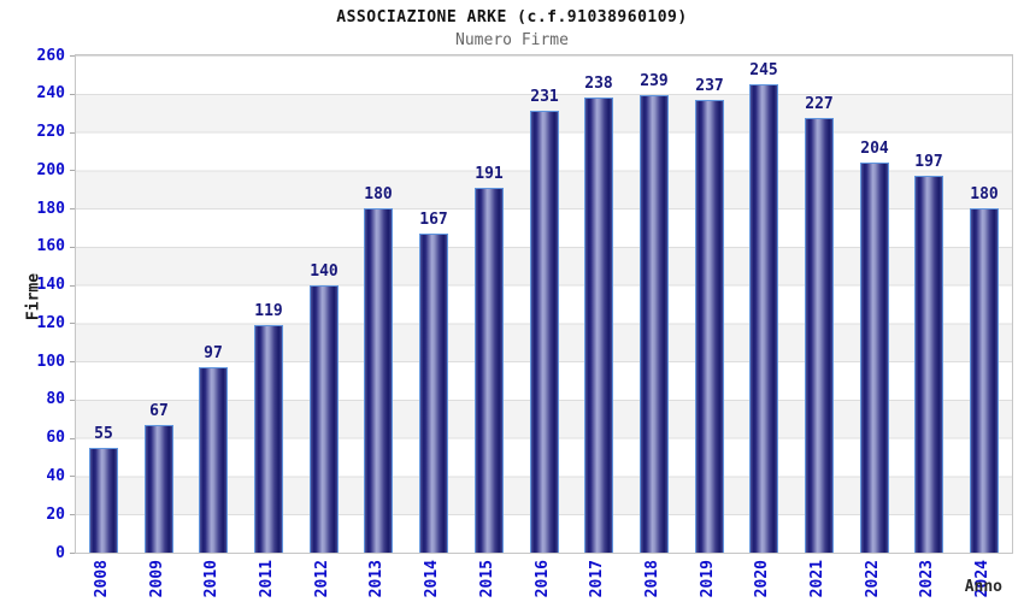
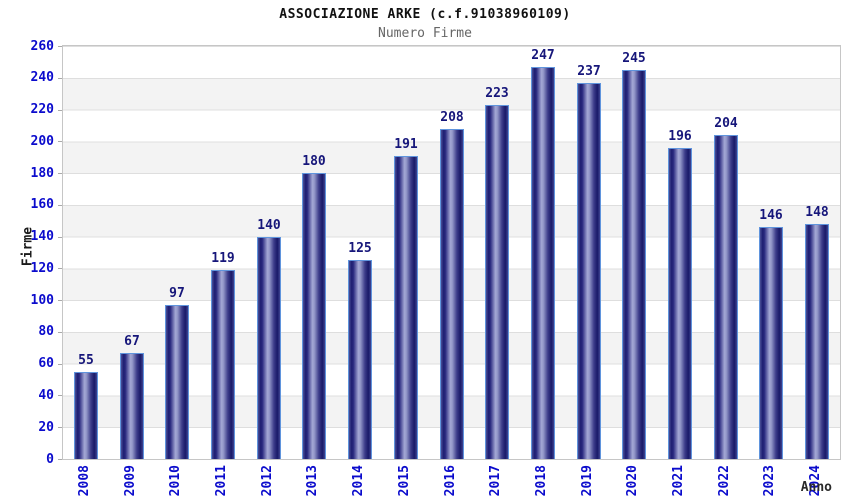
2014: 167 -> 125
2016: 231 -> 208
2017: 238 -> 223
2018: 239 -> 247
2021: 227 -> 196
2023: 197 -> 146
2024: 180 -> 148
